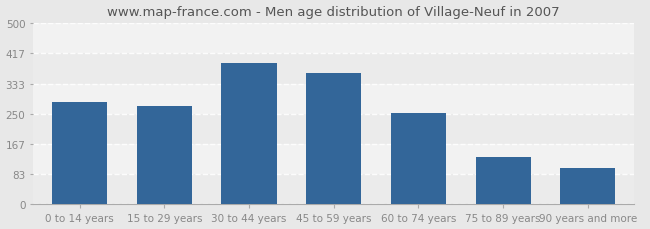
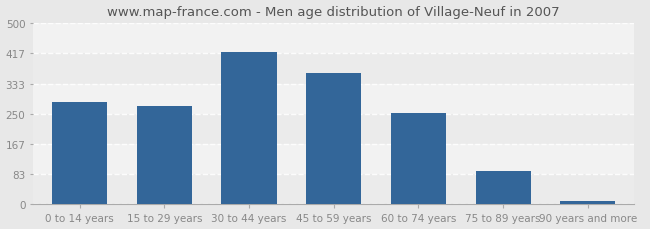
30 to 44 years: 390 -> 421
75 to 89 years: 130 -> 91
90 years and more: 100 -> 10
